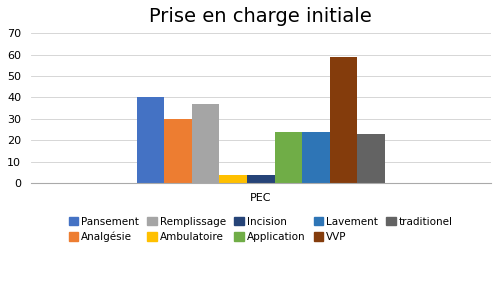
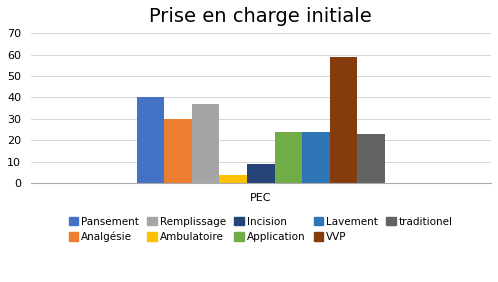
PEC: 4 -> 9
